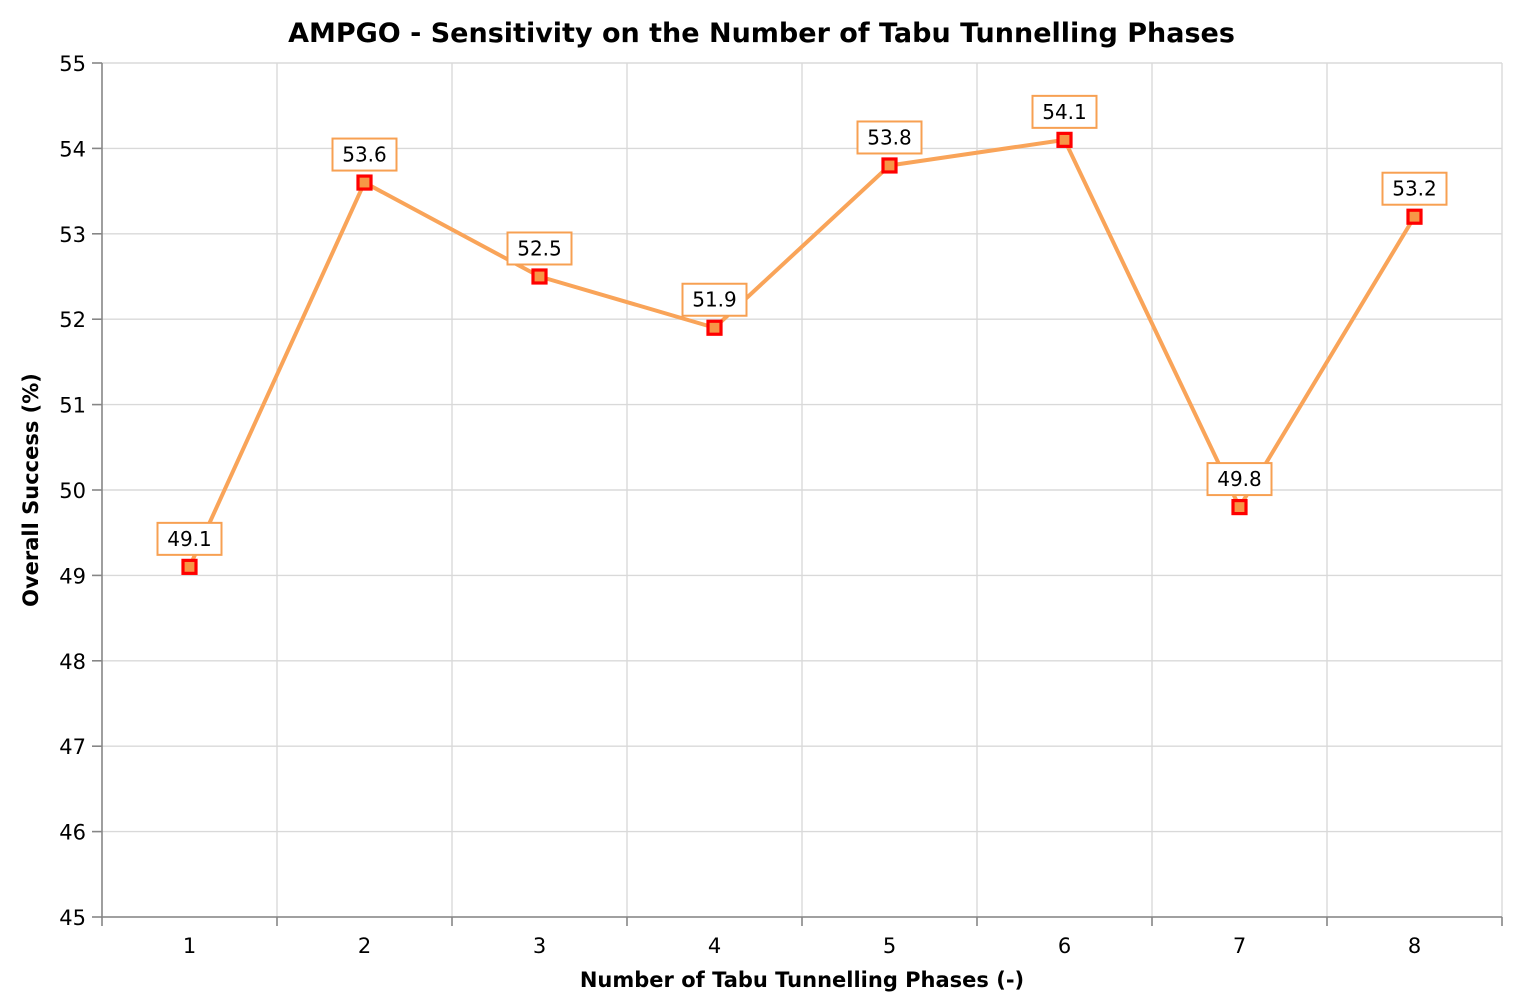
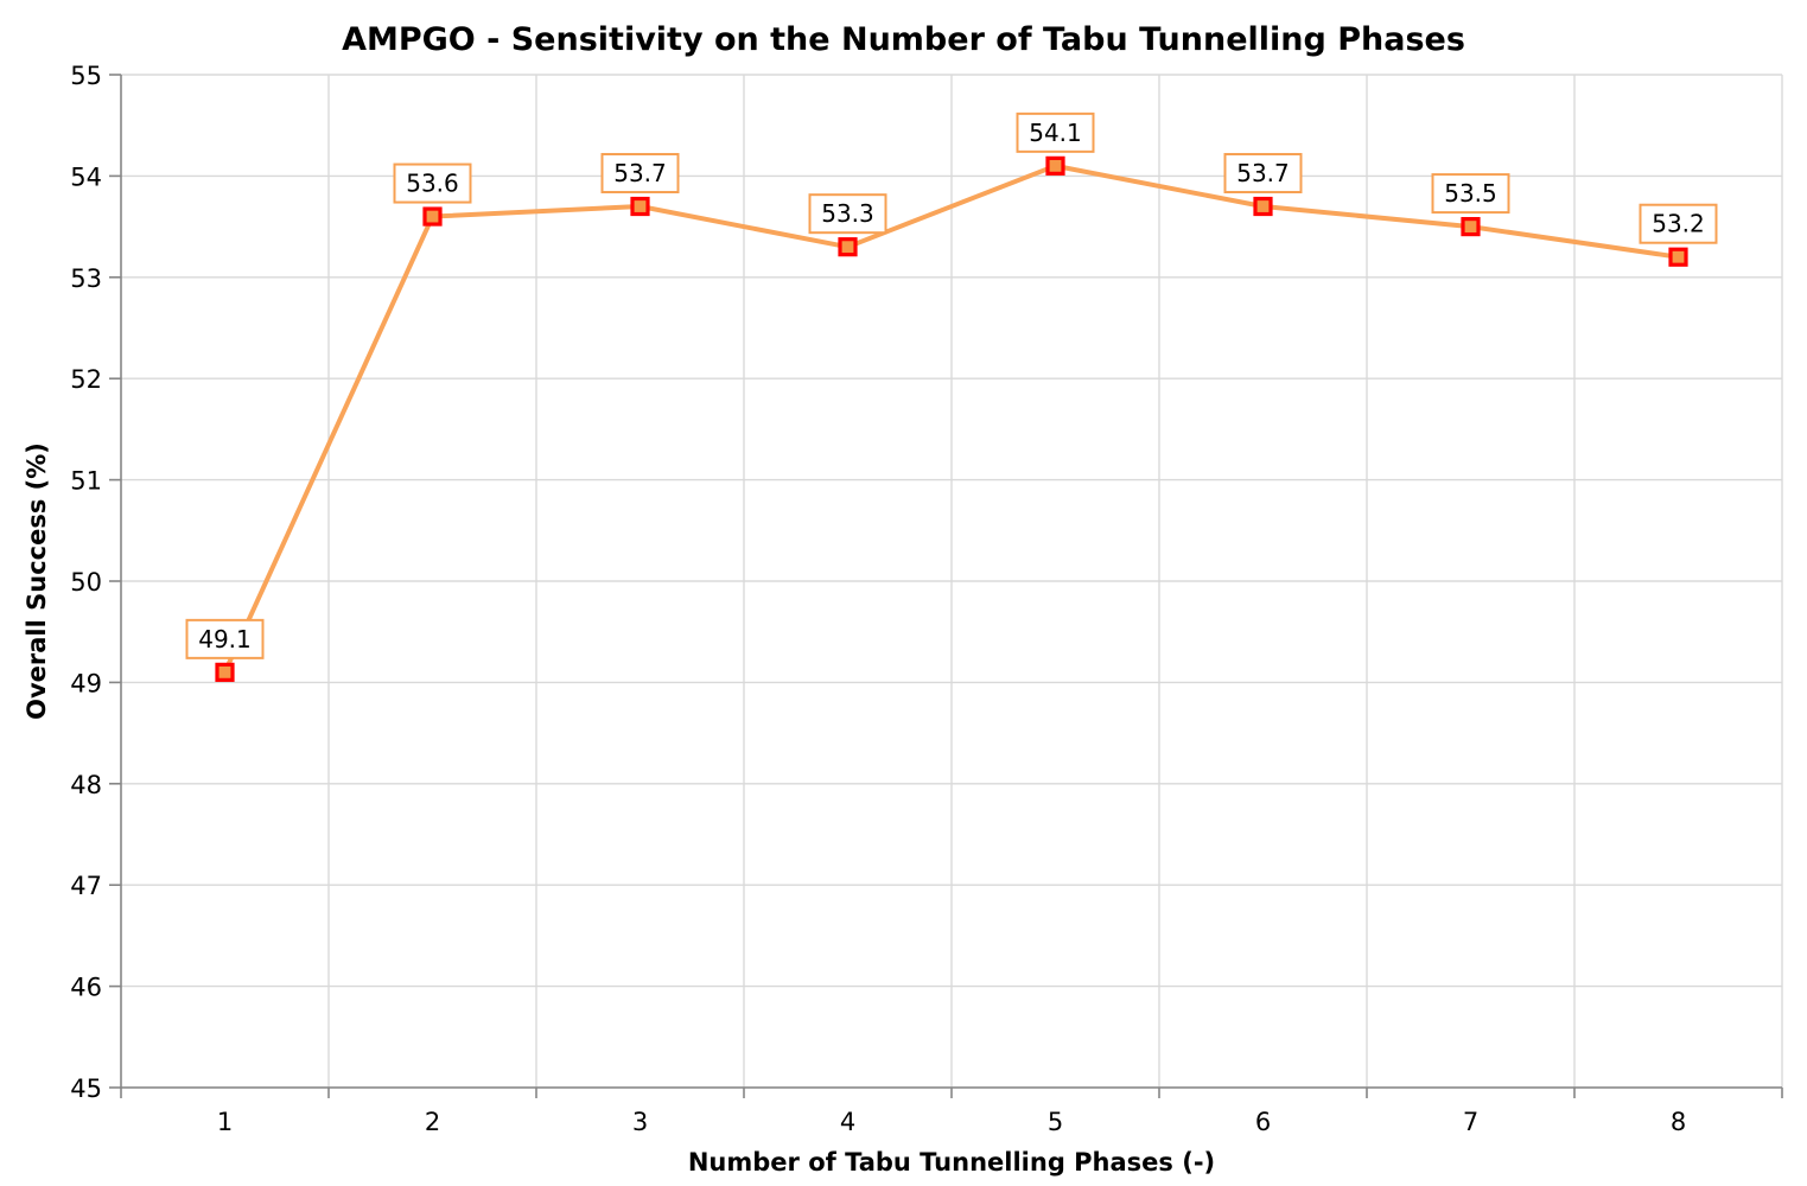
3: 52.5 -> 53.7
4: 51.9 -> 53.3
5: 53.8 -> 54.1
6: 54.1 -> 53.7
7: 49.8 -> 53.5
